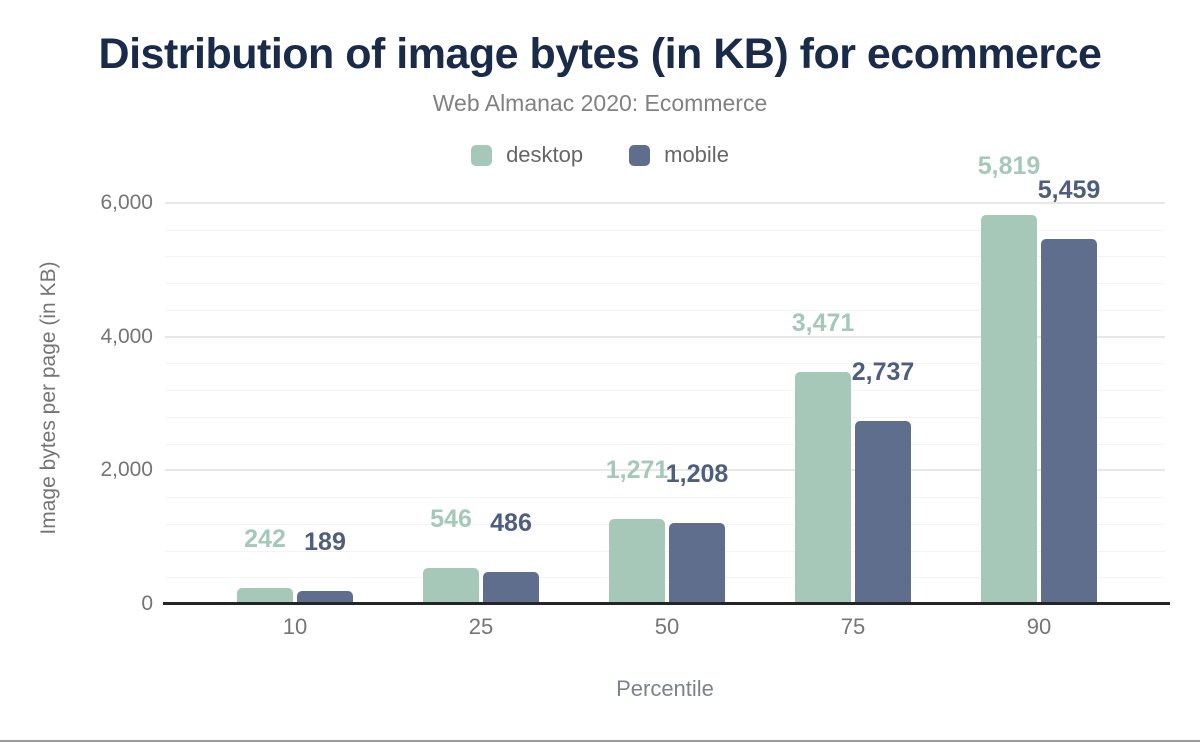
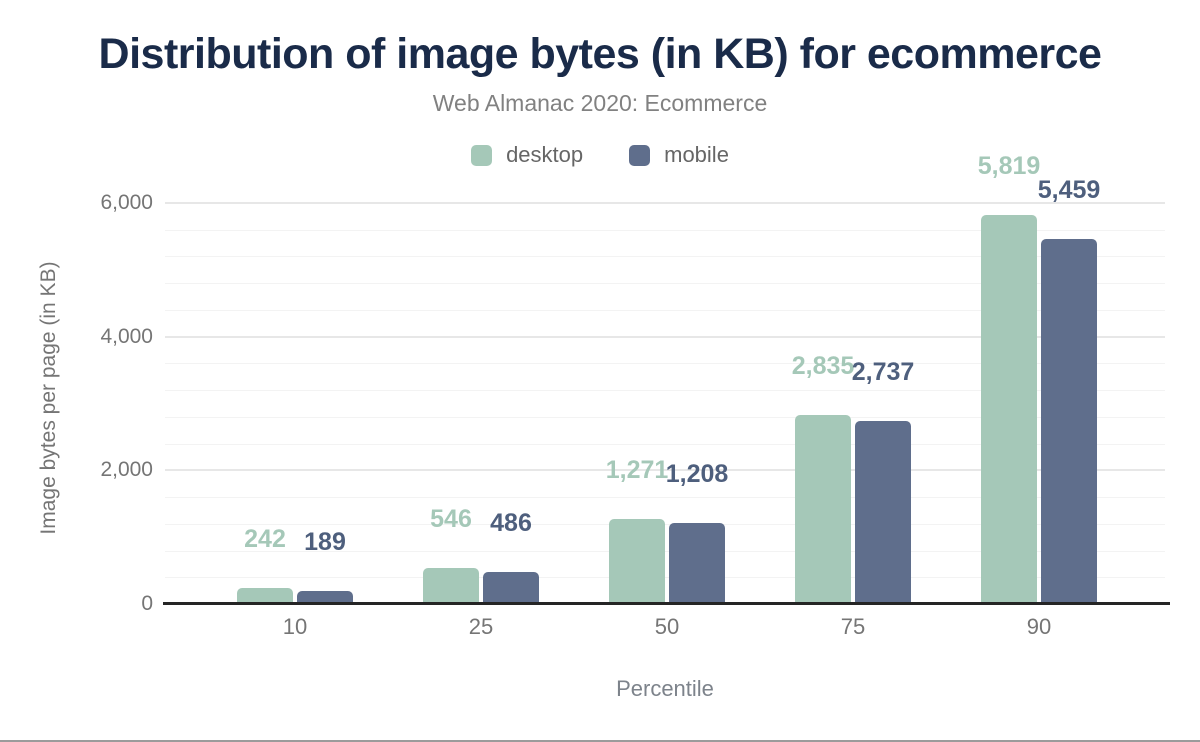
desktop/75: 3,471 -> 2,835
